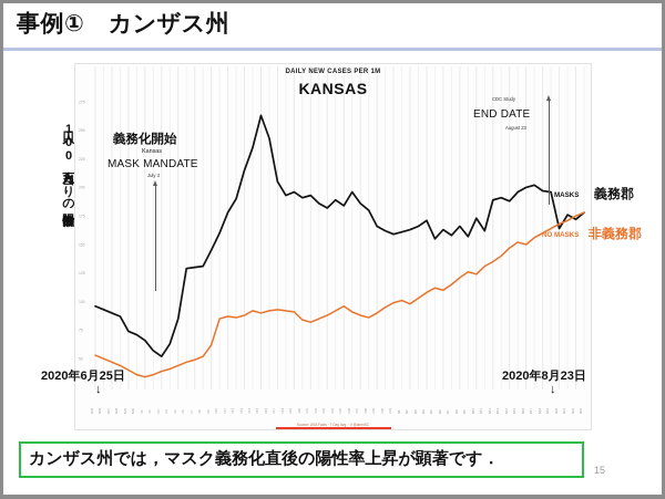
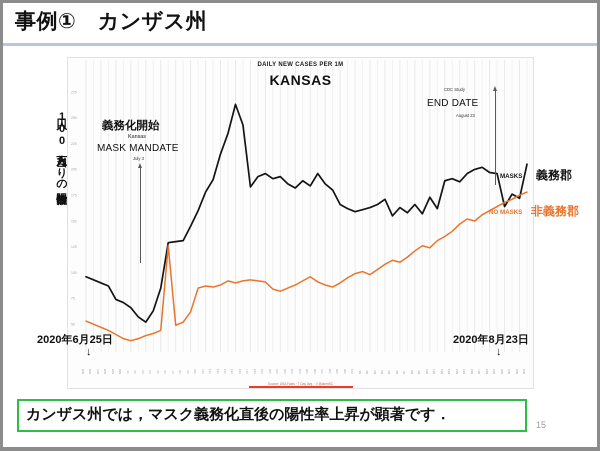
NO MASKS/7/6: 47 -> 126
MASKS/7/17: 205 -> 183
MASKS/8/23: 178 -> 205
